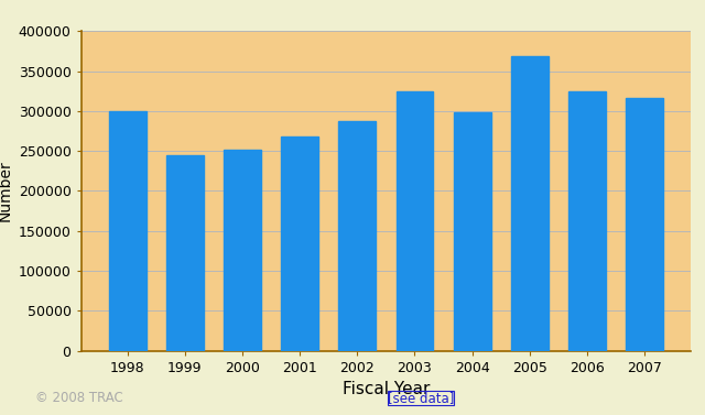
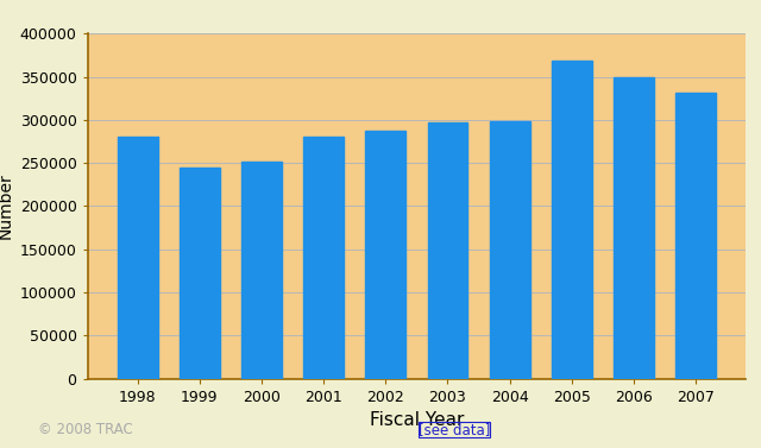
1998: 300000 -> 280000
2001: 268000 -> 280000
2003: 324000 -> 297000
2006: 324000 -> 350000
2007: 316000 -> 332000
